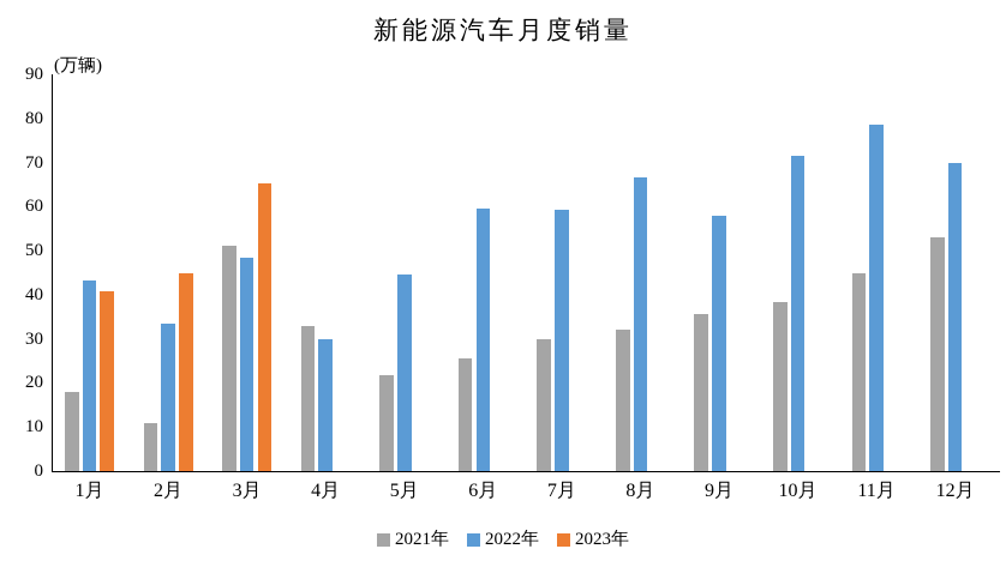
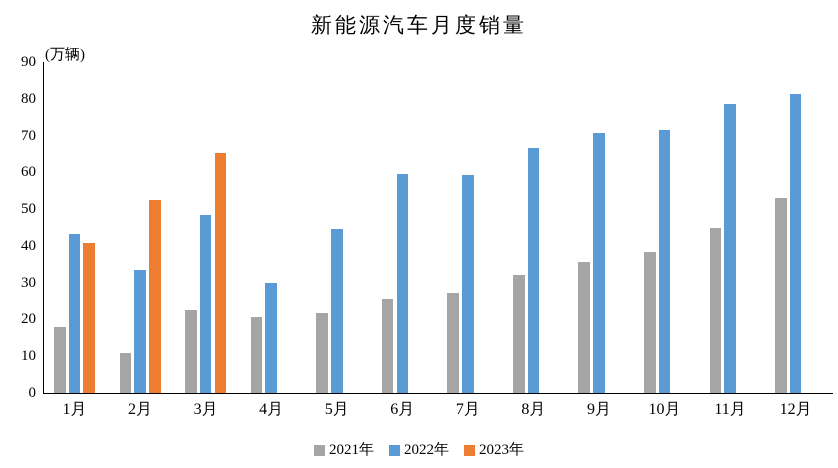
2023年/2月: 45 -> 52
2021年/3月: 51 -> 23
2021年/4月: 33 -> 21
2021年/7月: 30 -> 27
2022年/9月: 58 -> 71
2022年/12月: 70 -> 81
